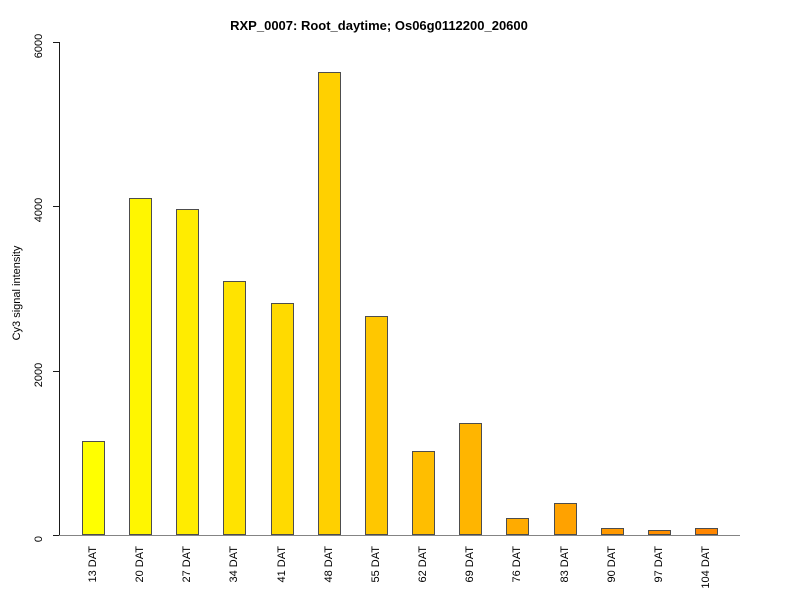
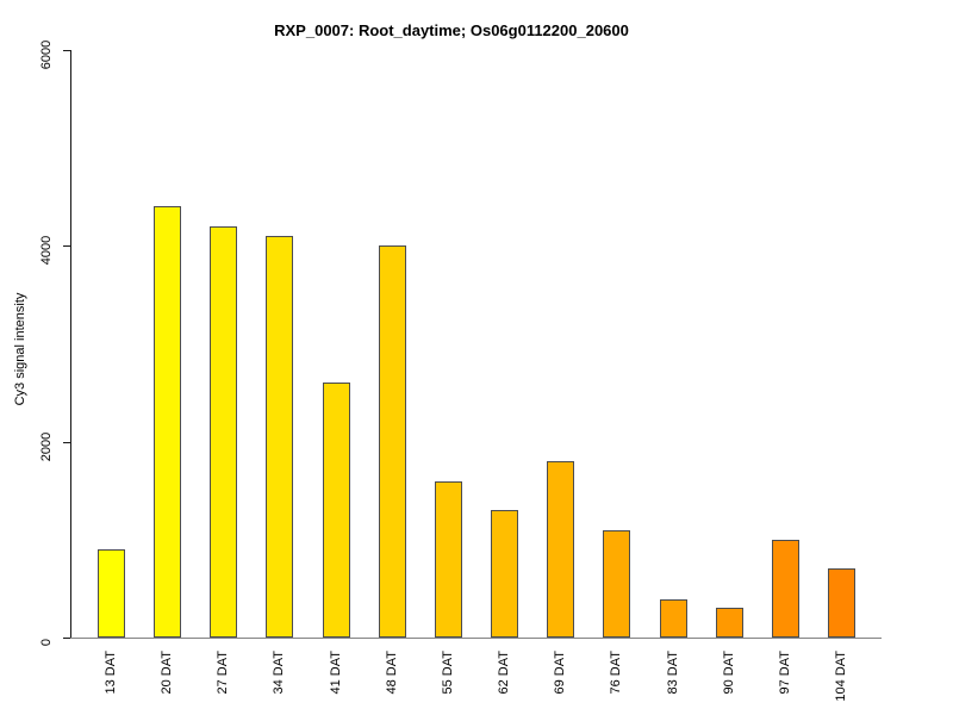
13 DAT: 1100 -> 900
20 DAT: 4100 -> 4400
27 DAT: 4000 -> 4200
34 DAT: 3100 -> 4100
41 DAT: 2800 -> 2600
48 DAT: 5600 -> 4000
55 DAT: 2700 -> 1600
62 DAT: 1000 -> 1300
69 DAT: 1400 -> 1800
76 DAT: 200 -> 1100
90 DAT: 100 -> 300
97 DAT: 100 -> 1000
104 DAT: 100 -> 700
